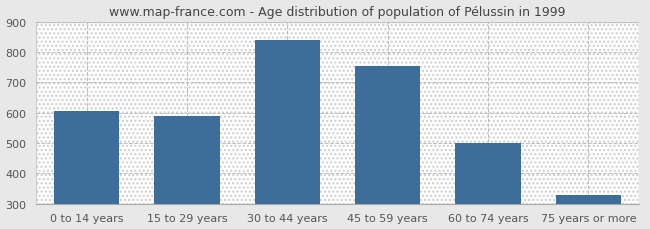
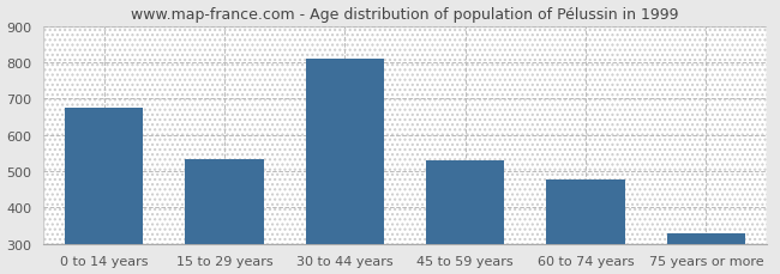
0 to 14 years: 605 -> 676
15 to 29 years: 590 -> 533
30 to 44 years: 840 -> 810
45 to 59 years: 755 -> 528
60 to 74 years: 500 -> 477
